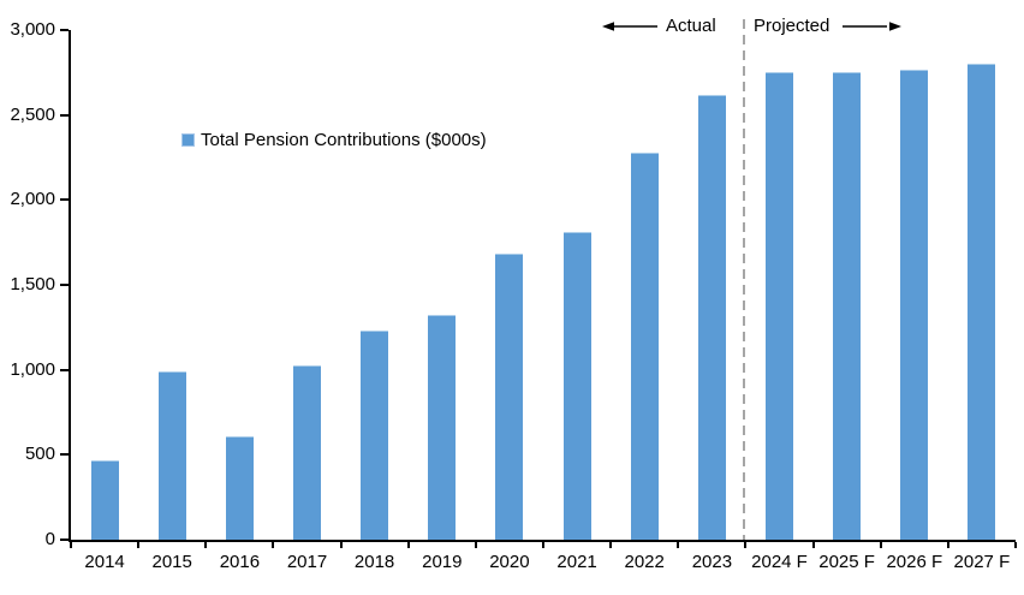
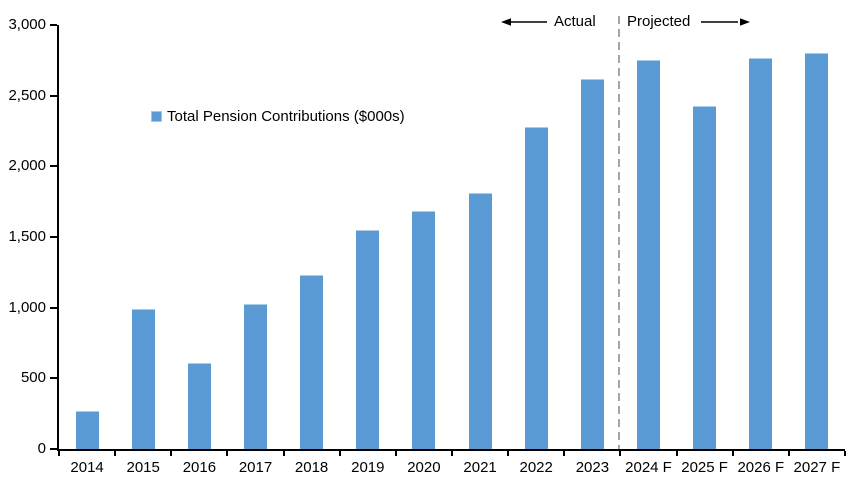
2014: 460 -> 270
2019: 1320 -> 1550
2025 F: 2750 -> 2430
